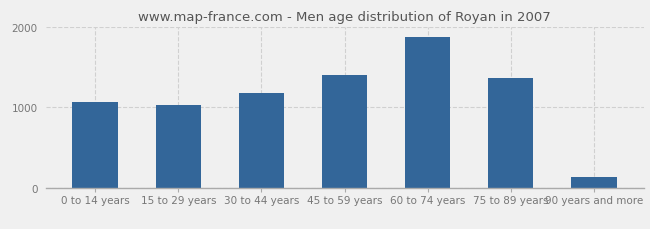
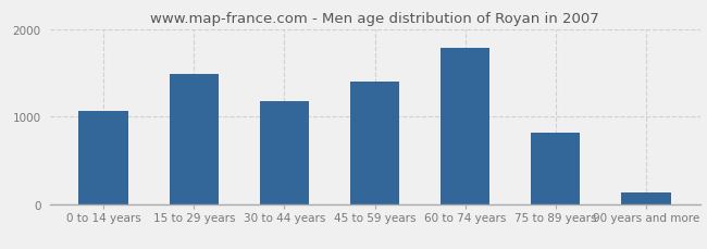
15 to 29 years: 1030 -> 1480
60 to 74 years: 1870 -> 1780
75 to 89 years: 1360 -> 820
